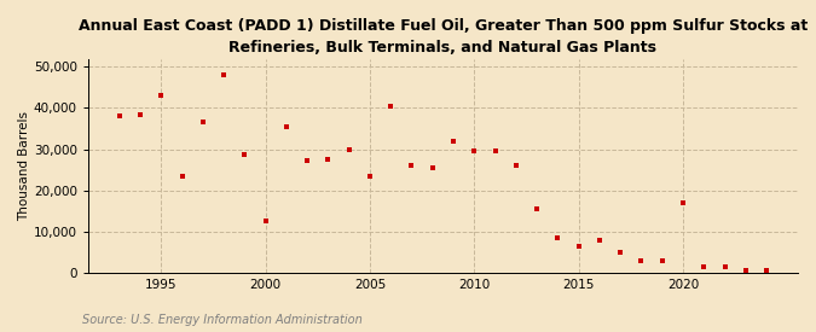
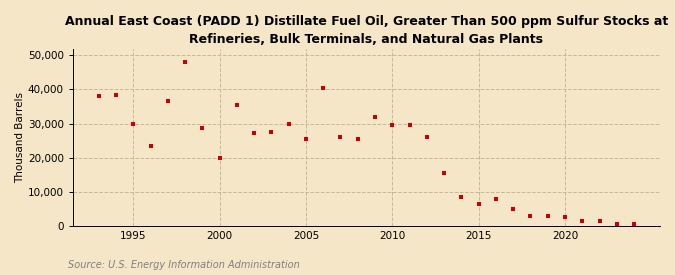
1995: 43,000 -> 30,000
2000: 12,500 -> 20,000
2005: 23,500 -> 25,500
2020: 17,000 -> 2,500
